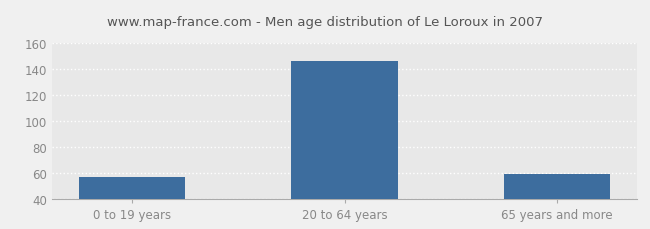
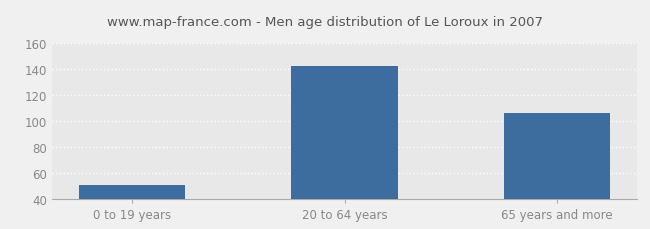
0 to 19 years: 57 -> 51
20 to 64 years: 146 -> 142
65 years and more: 59 -> 106
